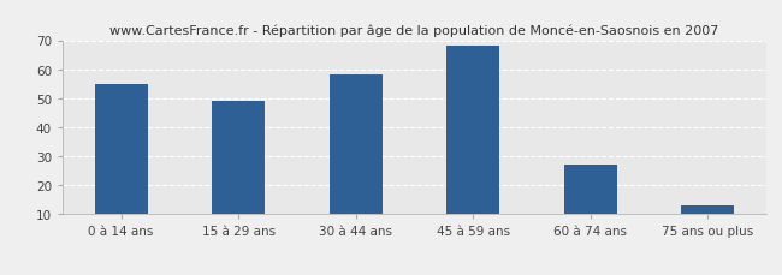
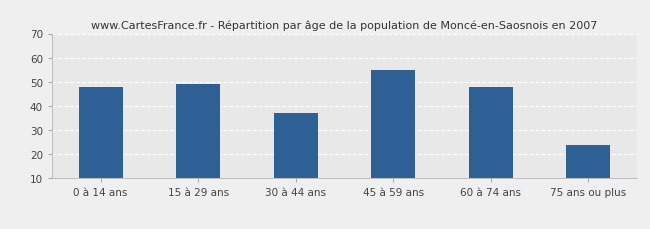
0 à 14 ans: 55 -> 48
30 à 44 ans: 58 -> 37
45 à 59 ans: 68 -> 55
60 à 74 ans: 27 -> 48
75 ans ou plus: 13 -> 24
